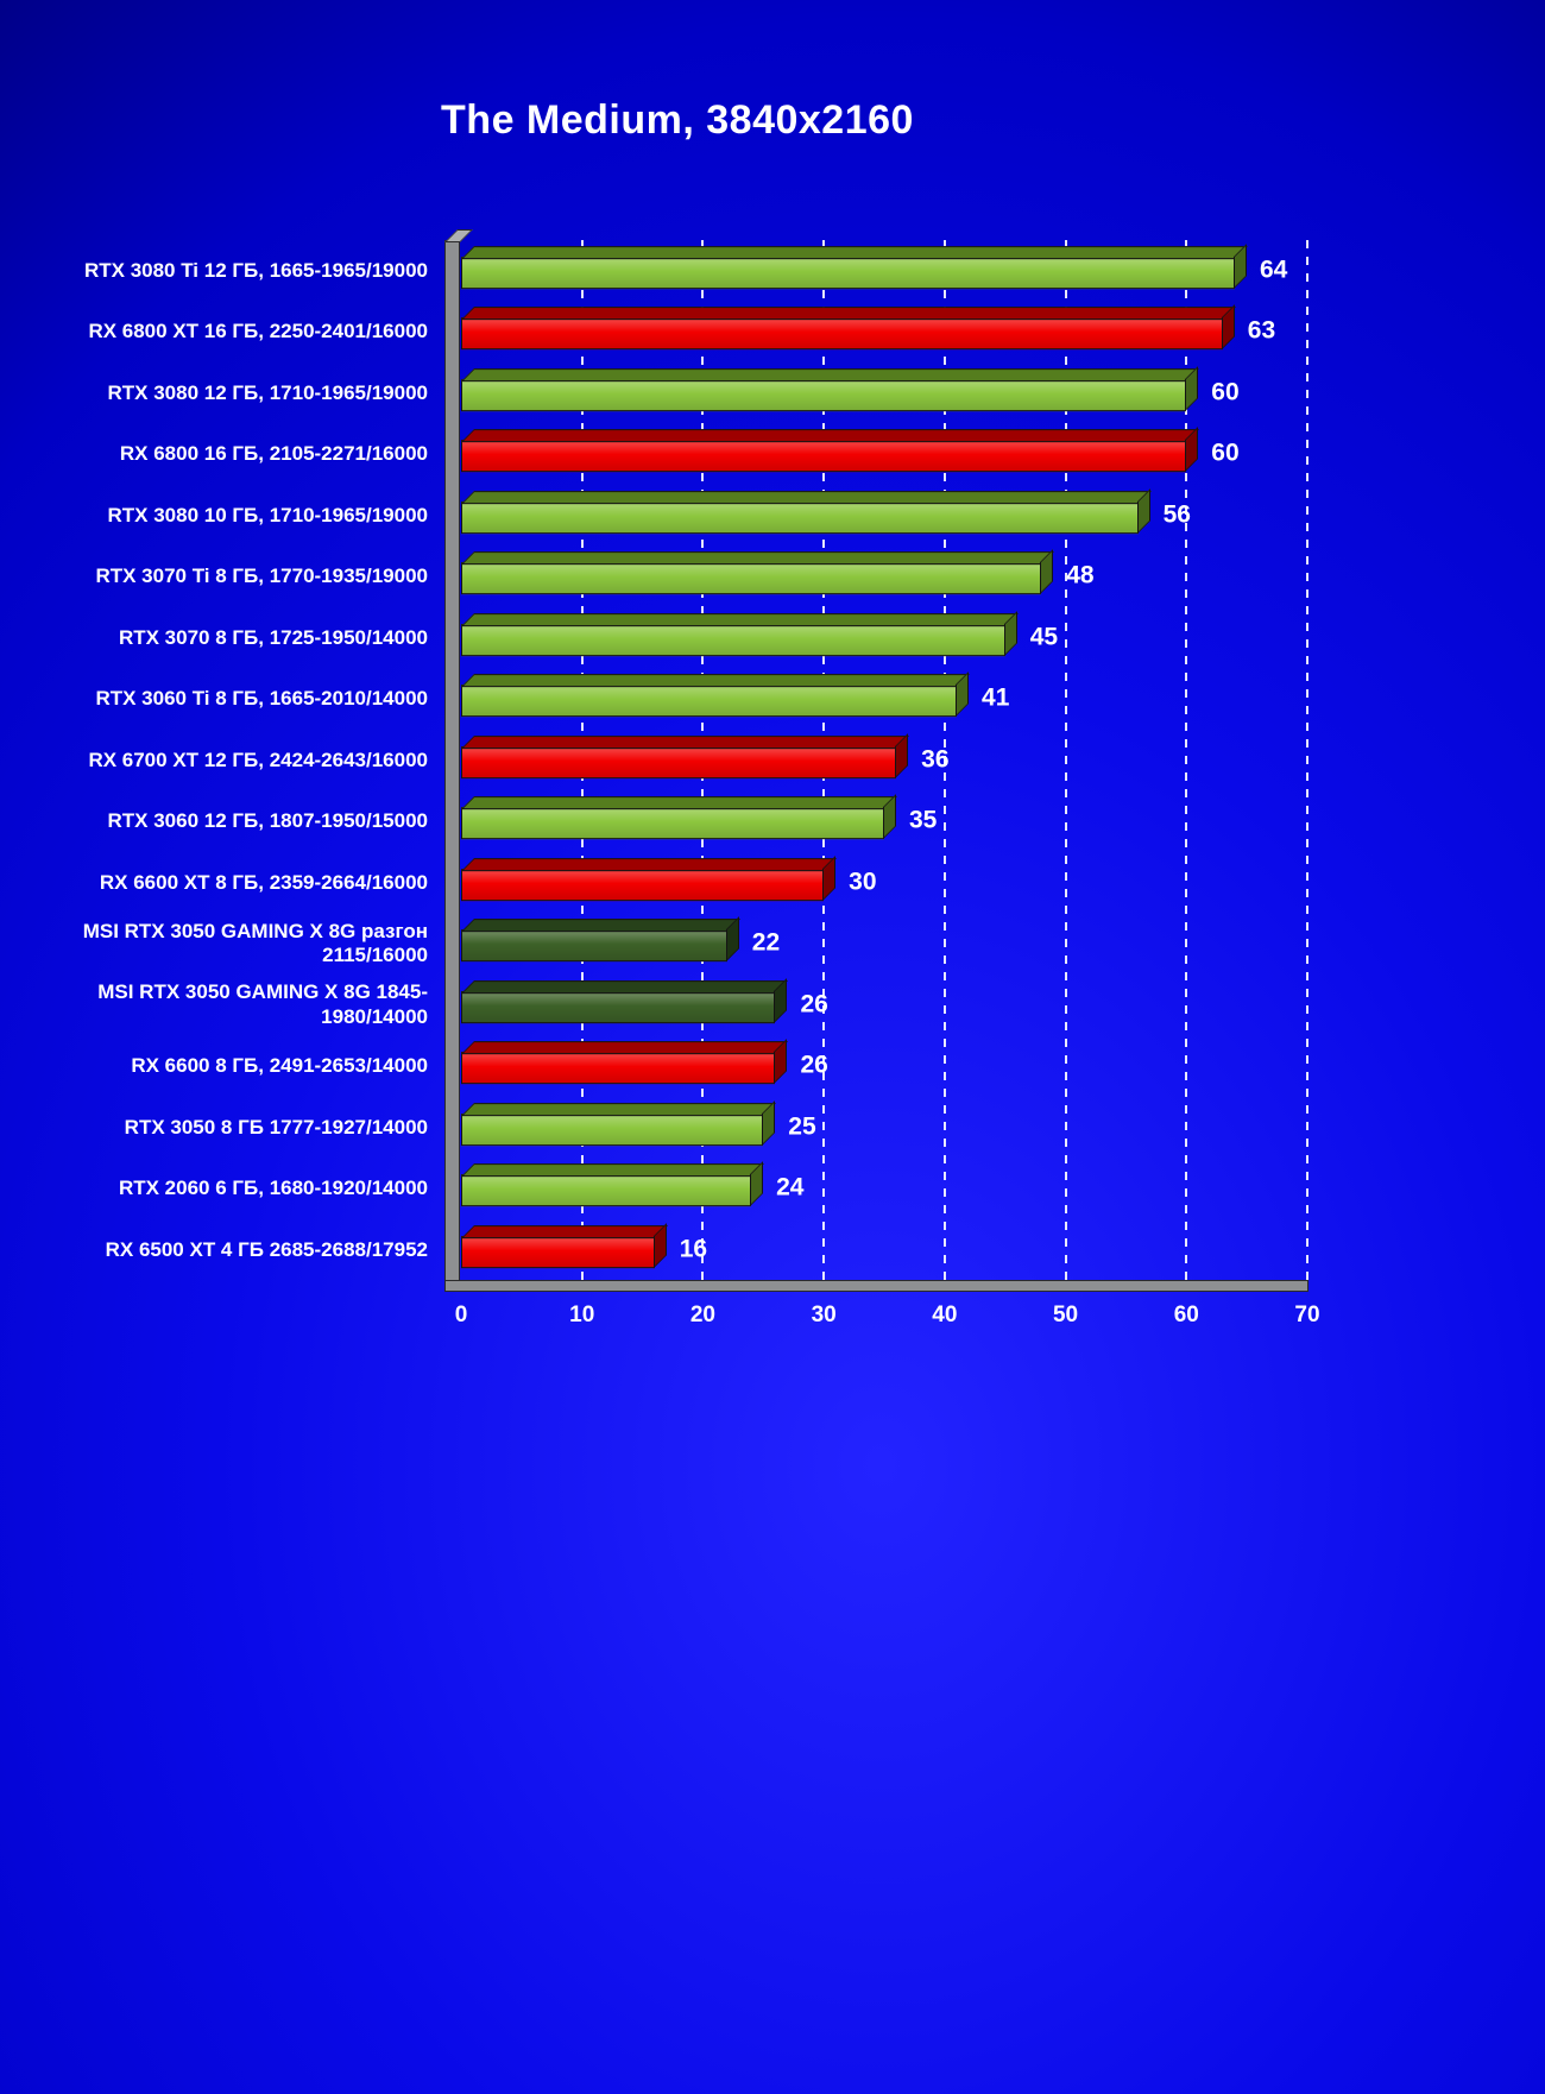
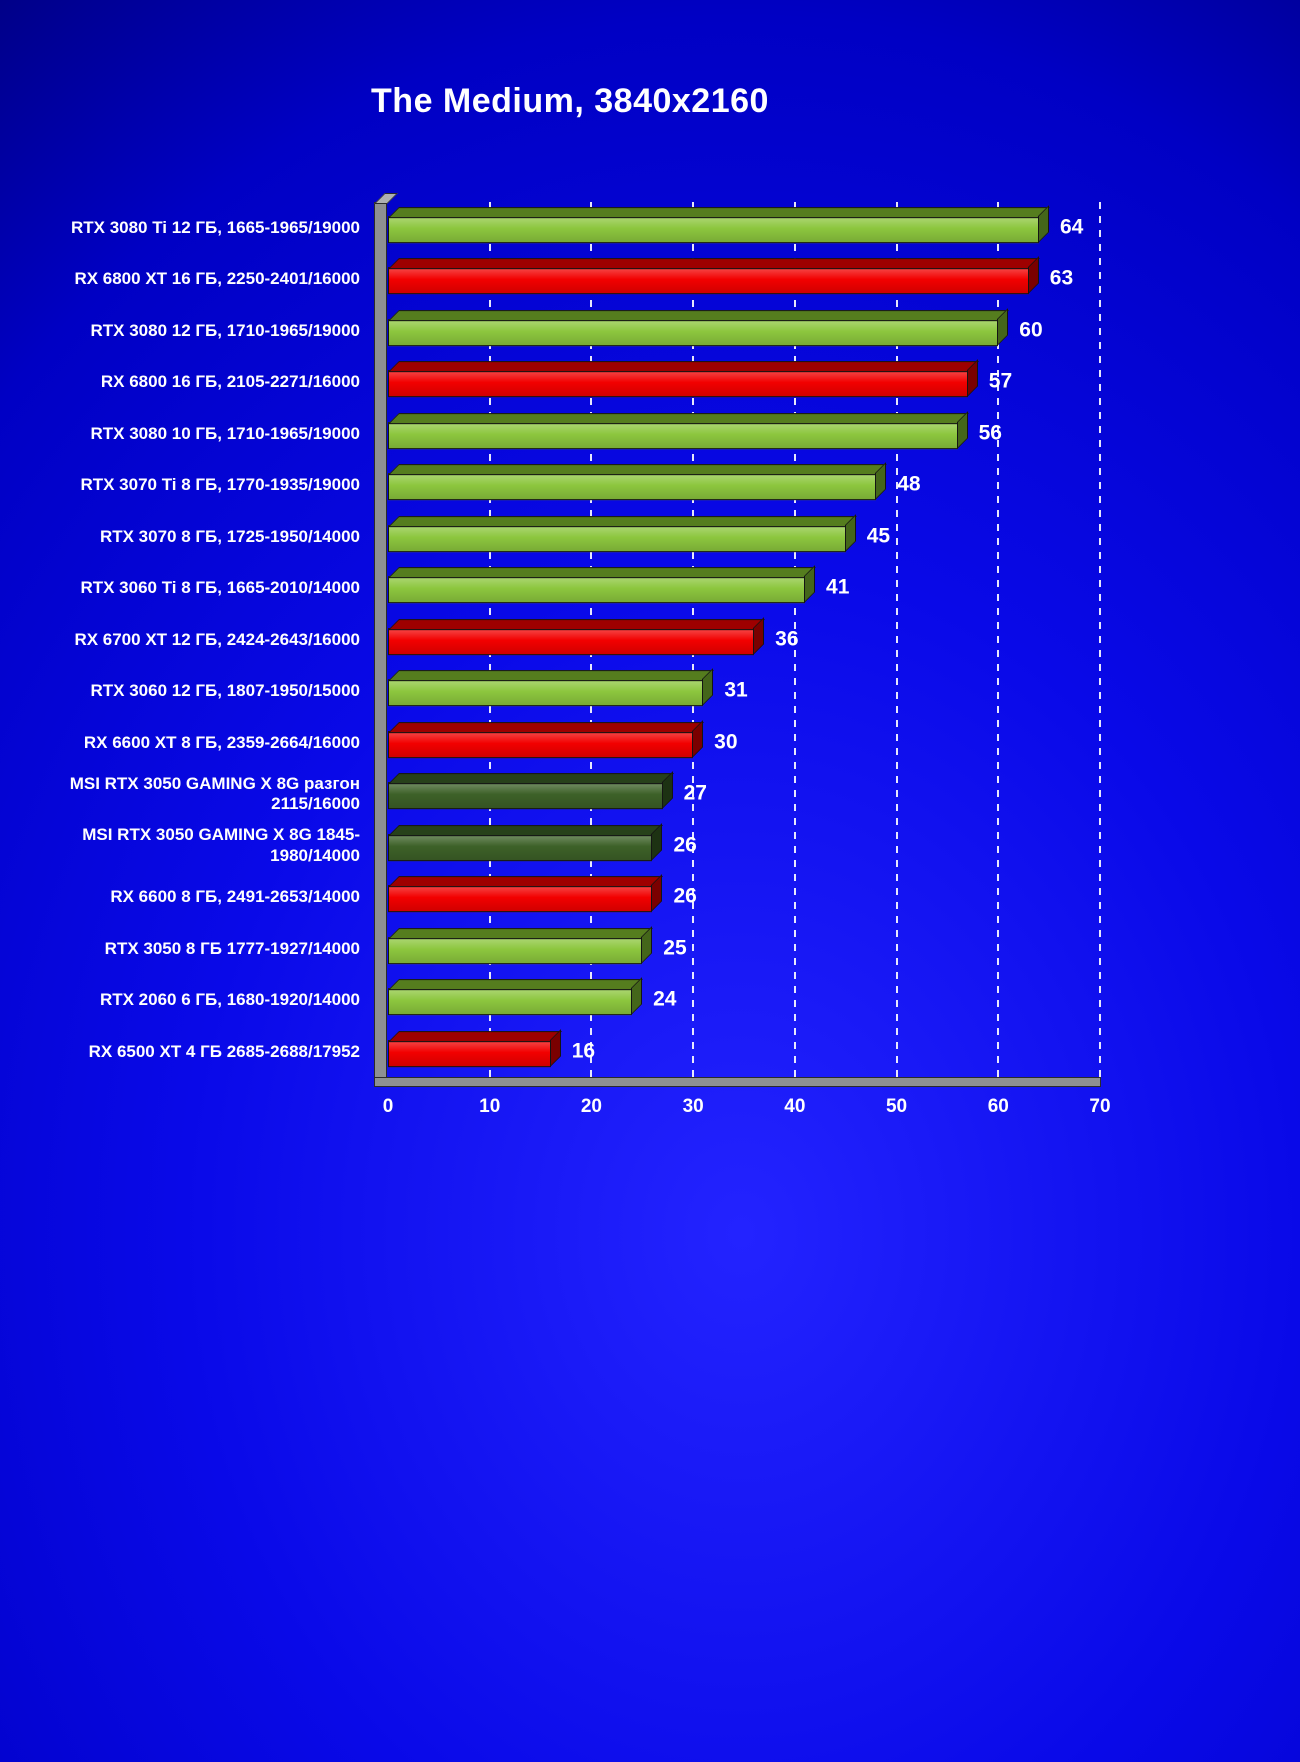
RX 6800 16 ГБ, 2105-2271/16000: 60 -> 57
RTX 3060 12 ГБ, 1807-1950/15000: 35 -> 31
MSI RTX 3050 GAMING X 8G разгон 2115/16000: 22 -> 27
